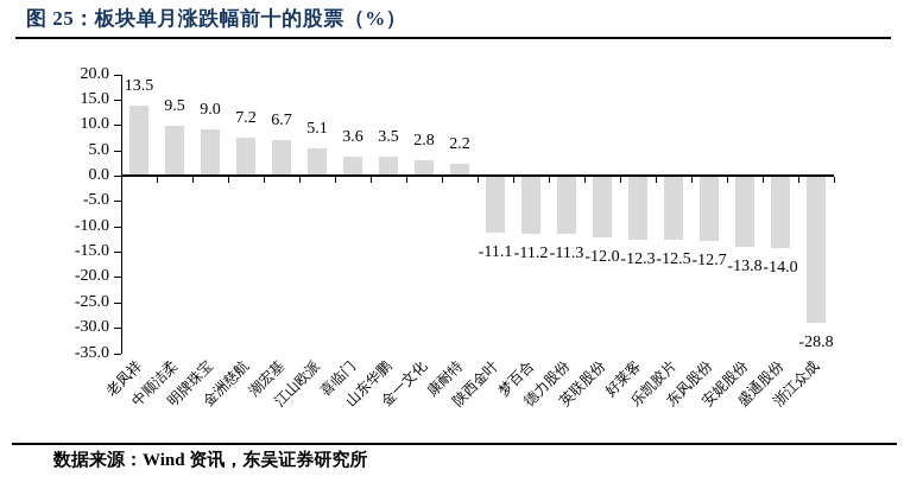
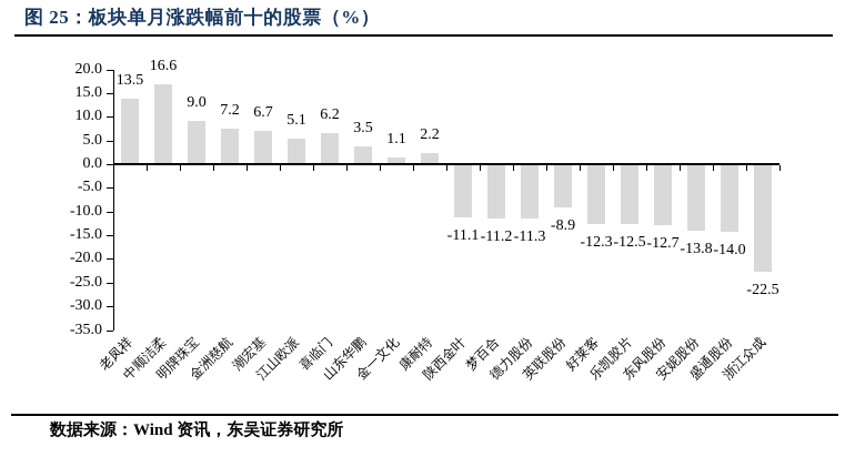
中顺洁柔: 9.5 -> 16.6
喜临门: 3.6 -> 6.2
金一文化: 2.8 -> 1.1
英联股份: -12.0 -> -8.9
浙江众成: -28.8 -> -22.5
